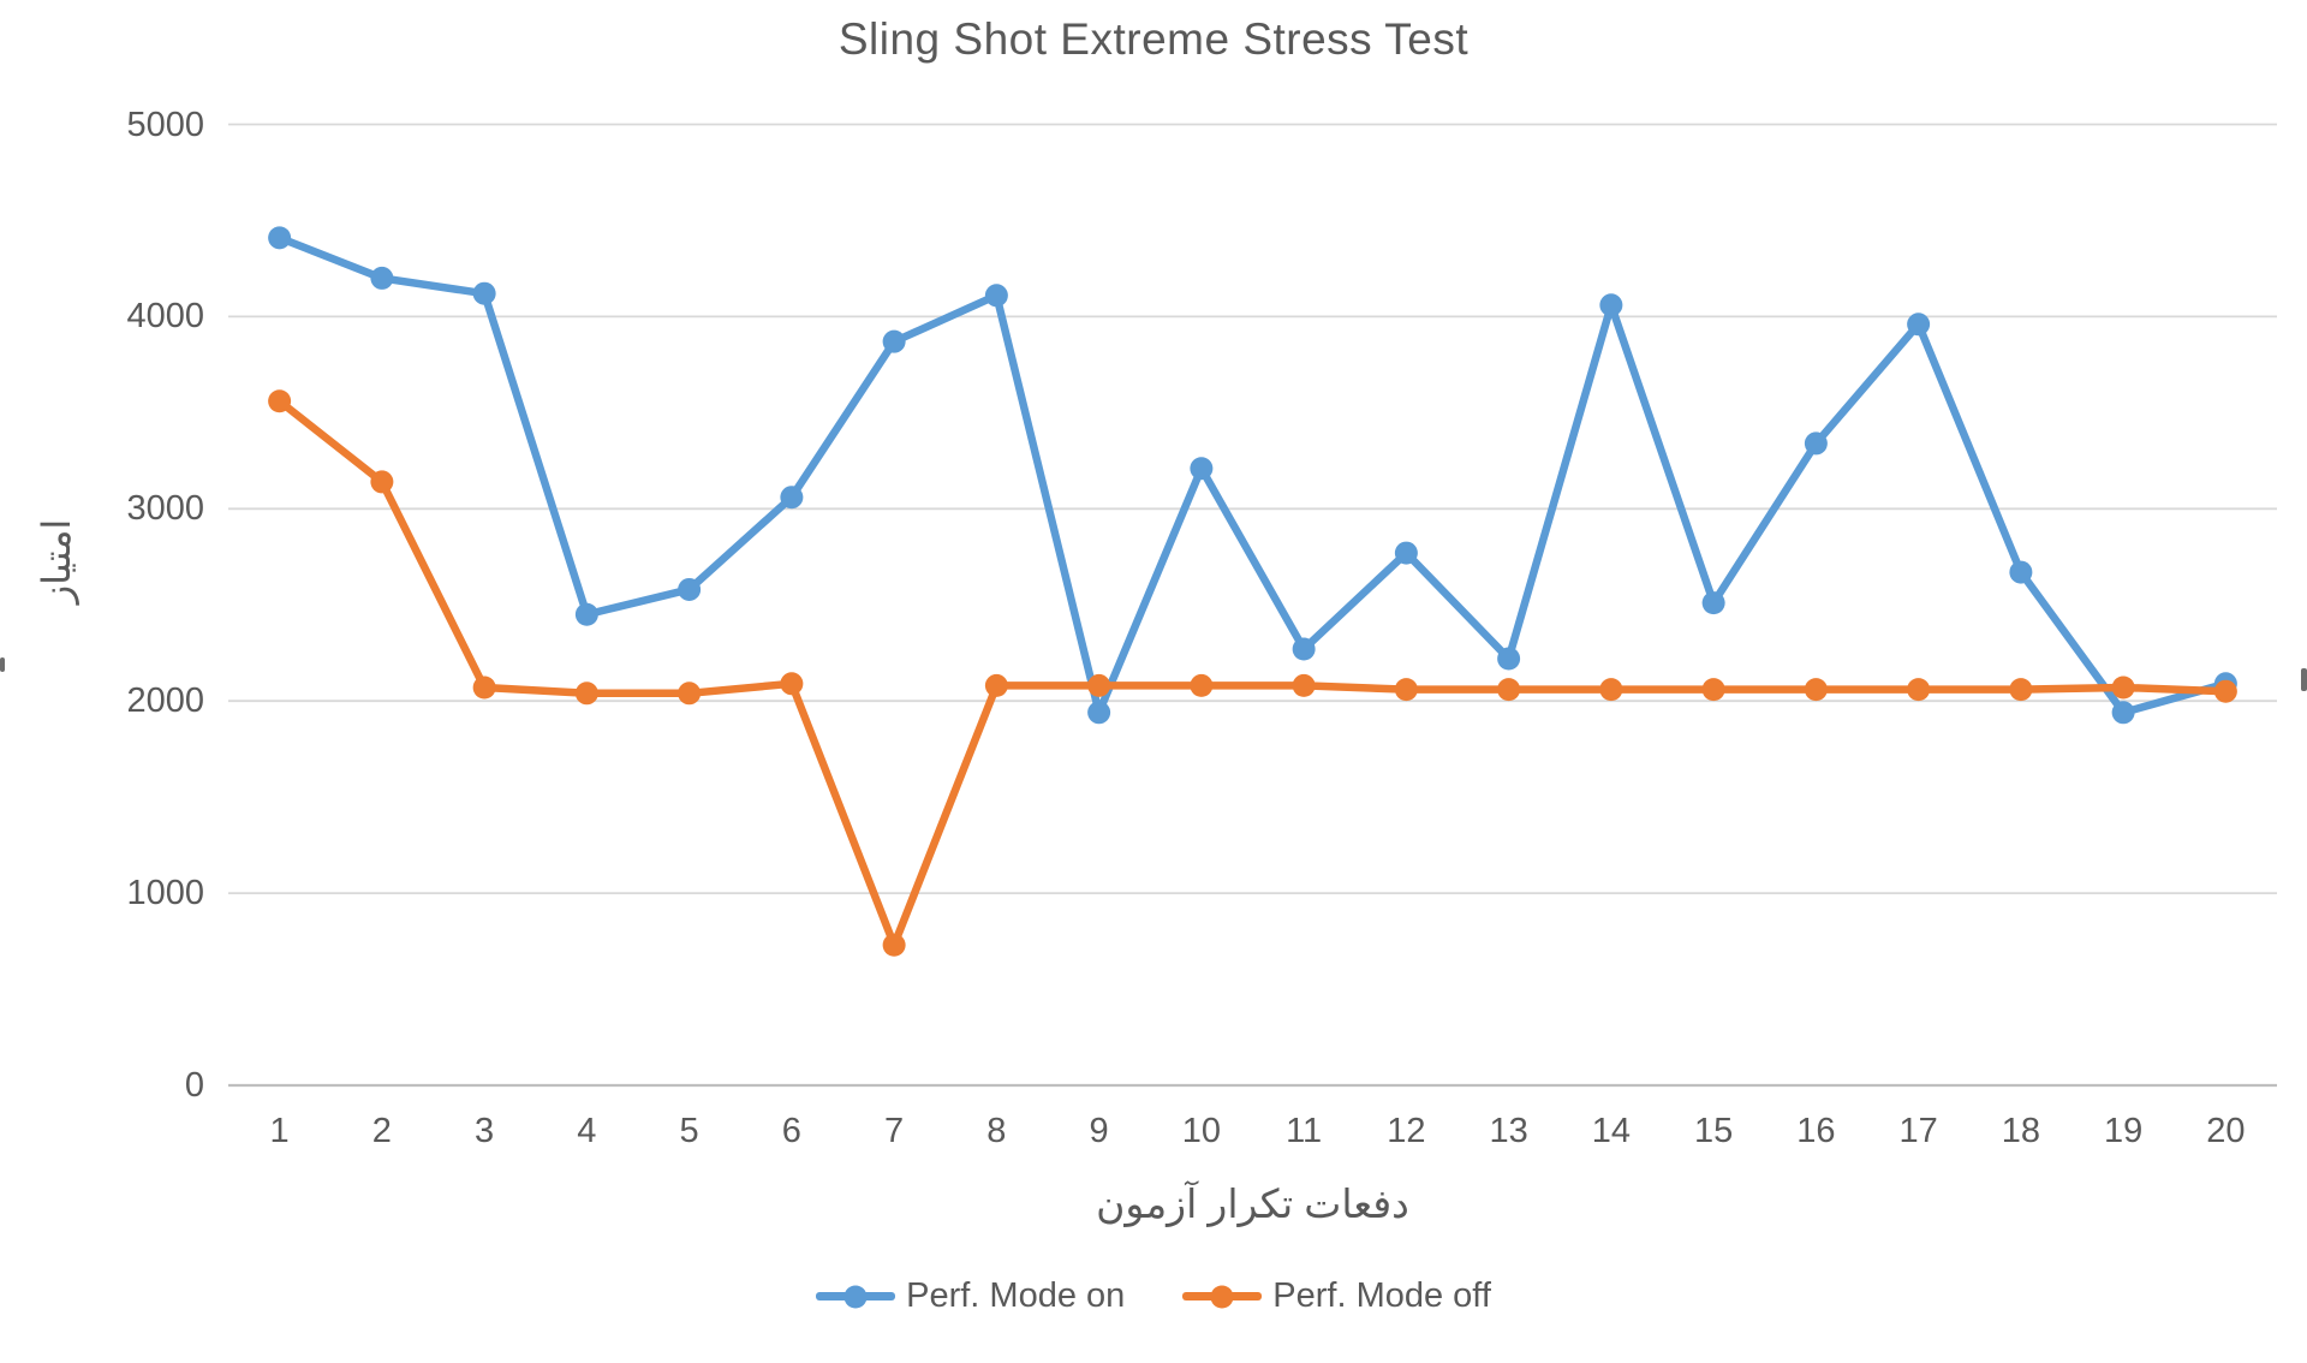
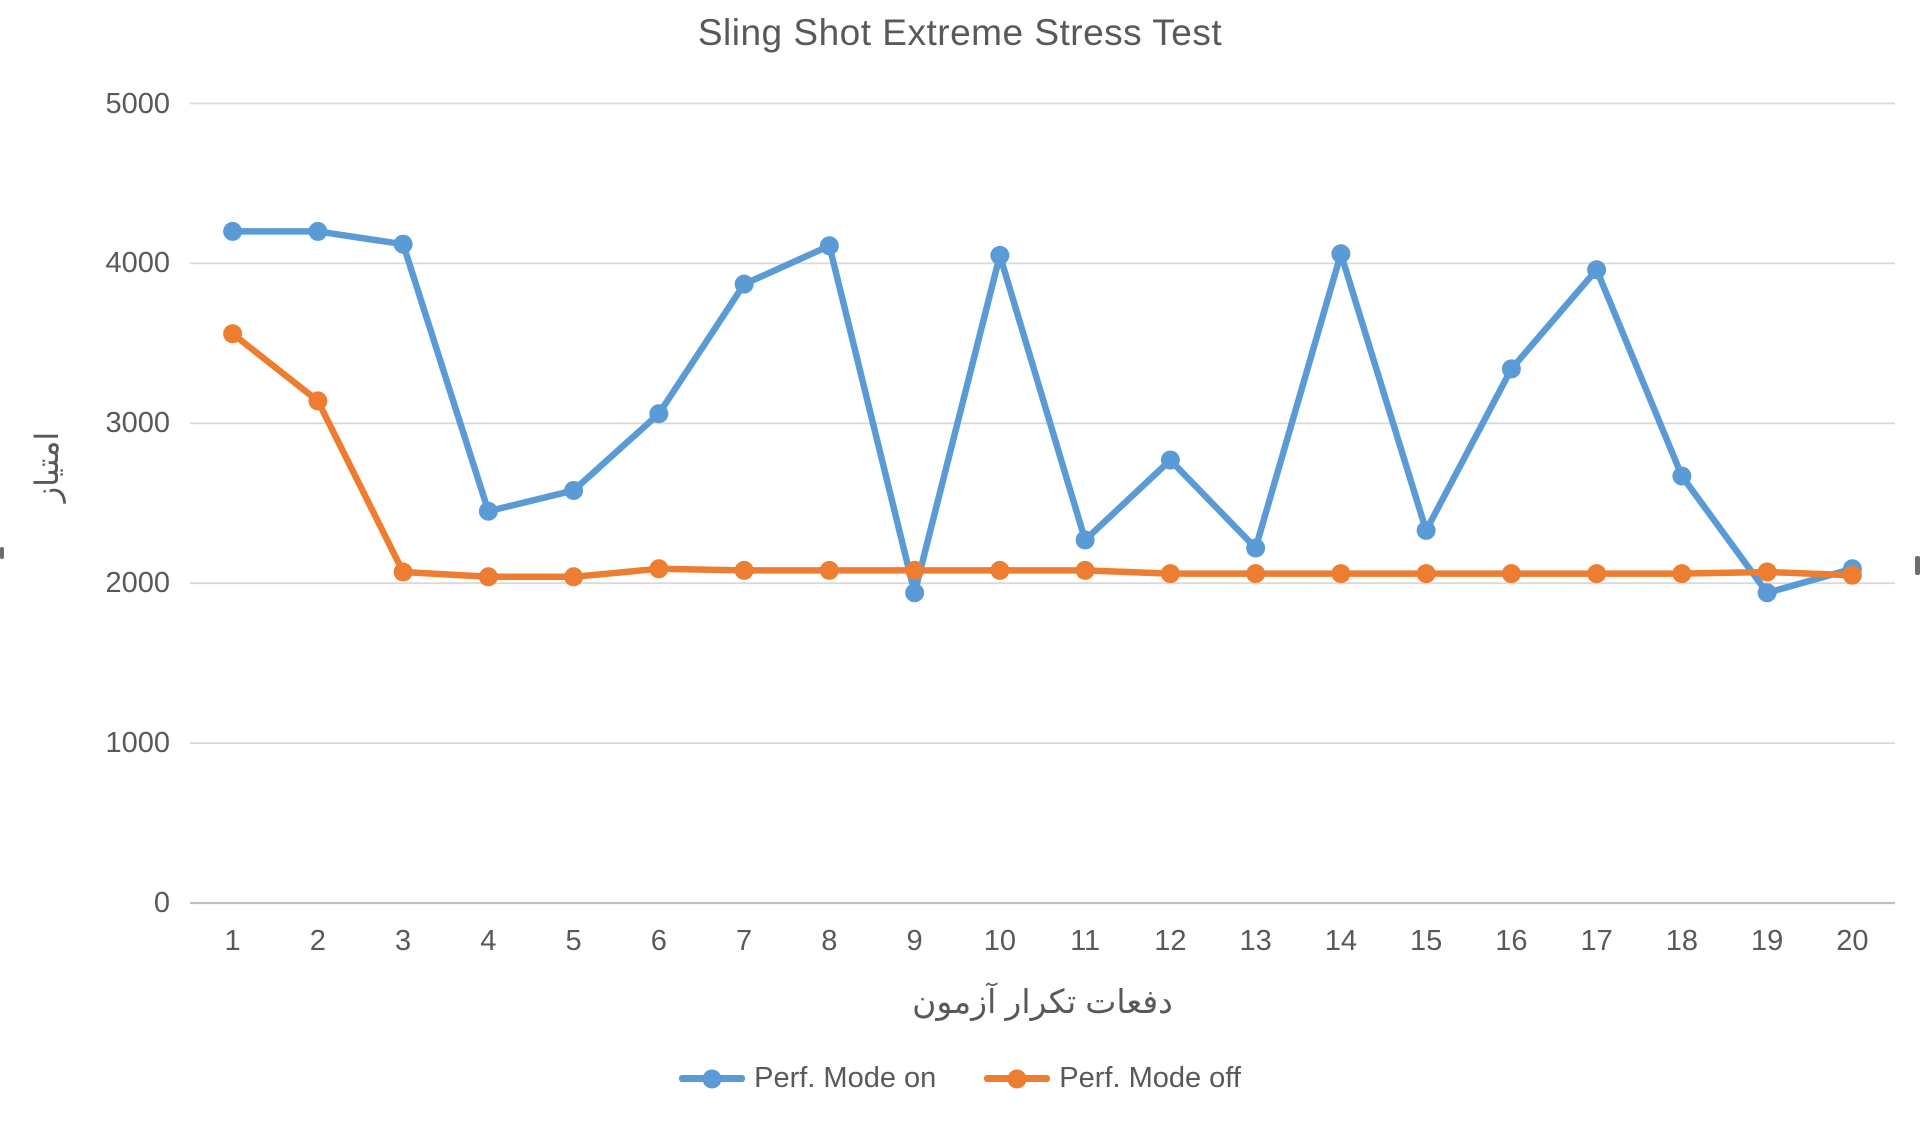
Perf. Mode on/1: 4410 -> 4200
Perf. Mode off/7: 730 -> 2080
Perf. Mode on/10: 3210 -> 4050
Perf. Mode on/15: 2510 -> 2330
